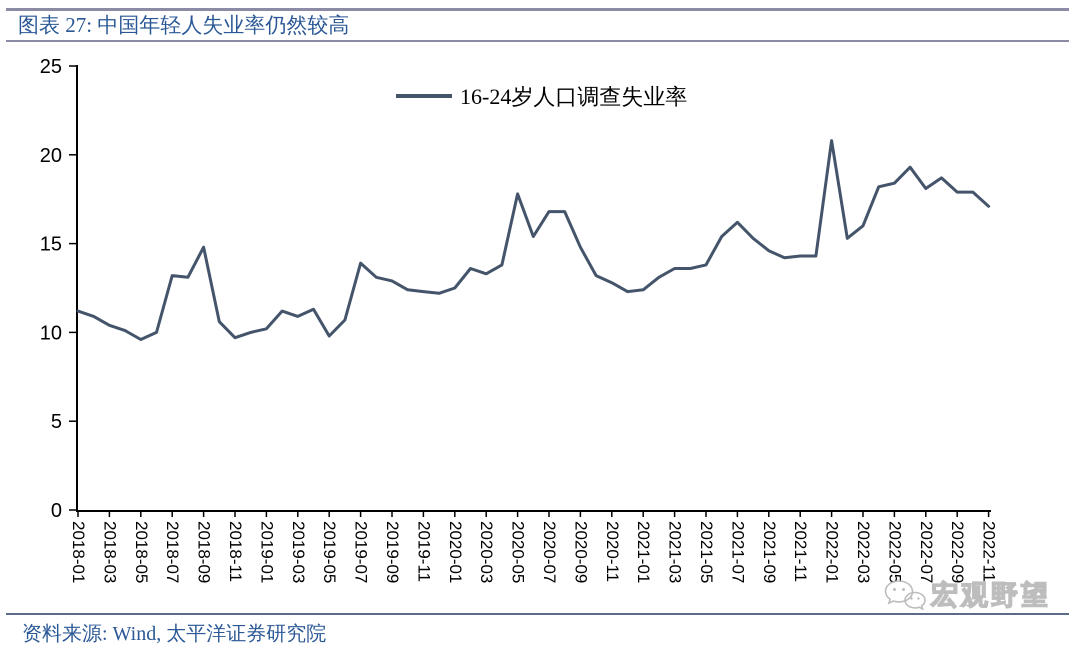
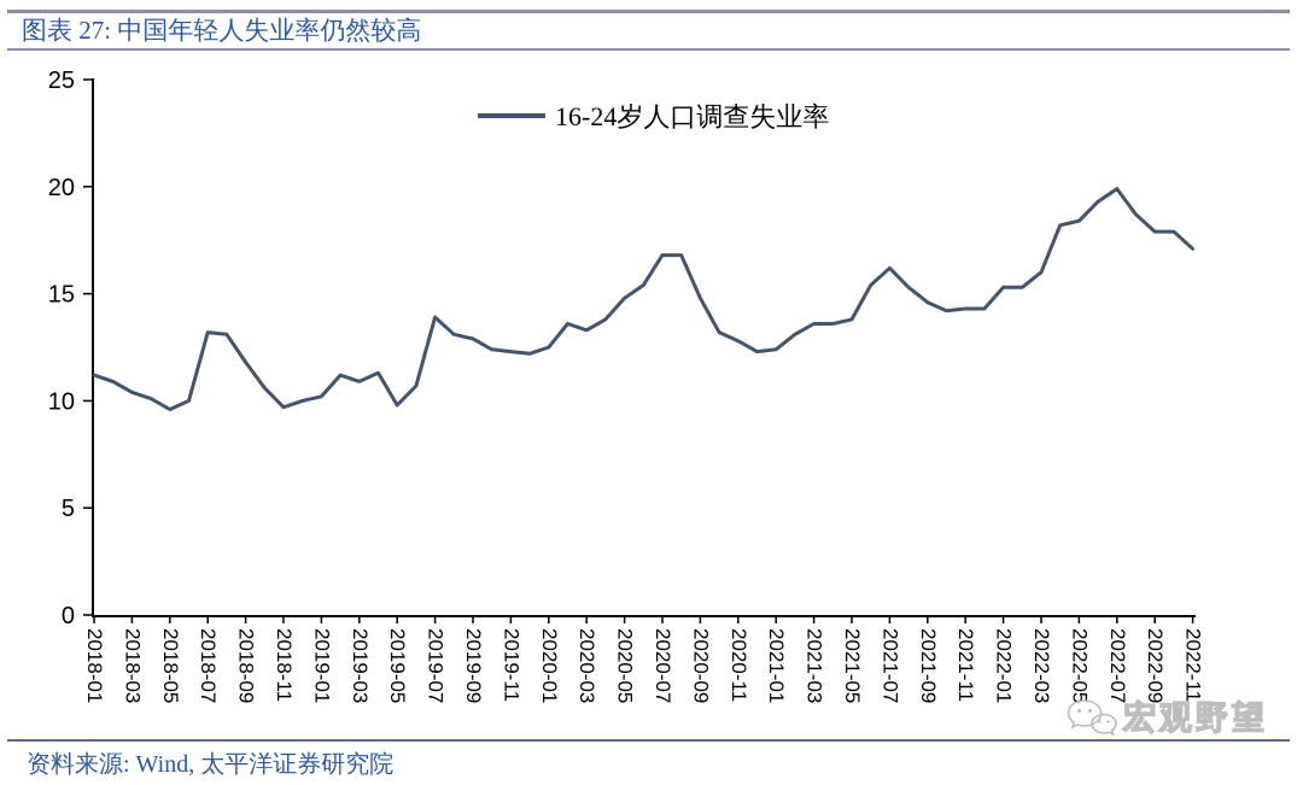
2018-09: 14.8 -> 11.8
2020-05: 17.8 -> 14.8
2022-01: 20.8 -> 15.3
2022-07: 18.1 -> 19.9
